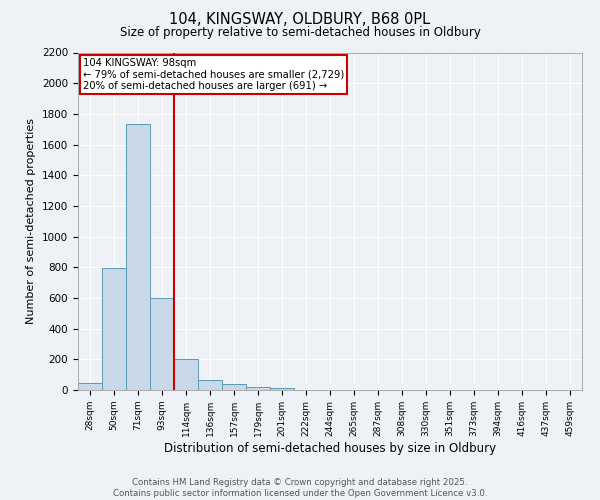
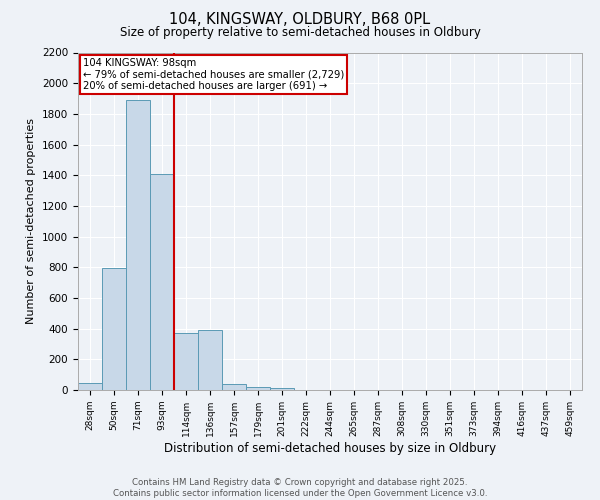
71sqm: 1740 -> 1890
93sqm: 600 -> 1410
114sqm: 200 -> 370
136sqm: 60 -> 390
